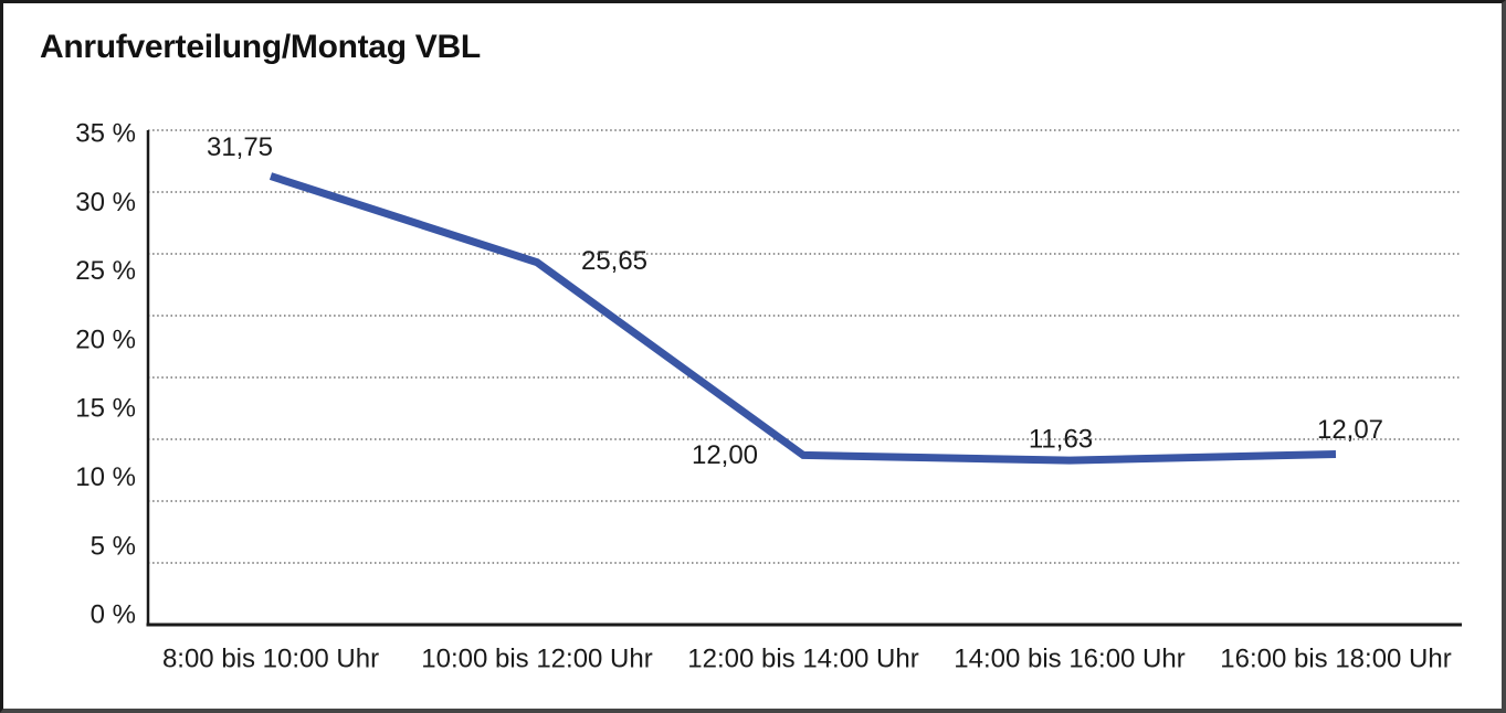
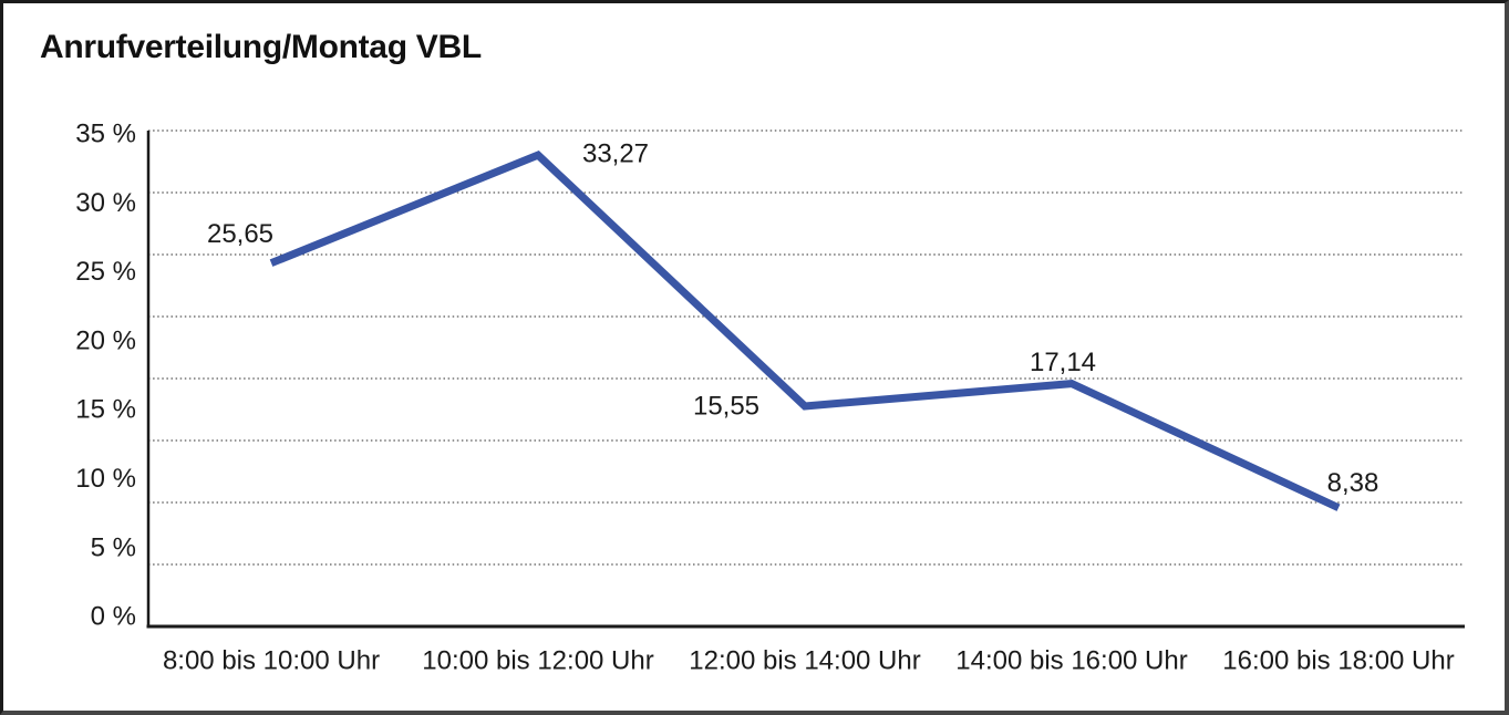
8:00 bis 10:00 Uhr: 31,75 -> 25,65
10:00 bis 12:00 Uhr: 25,65 -> 33,27
12:00 bis 14:00 Uhr: 12,00 -> 15,55
14:00 bis 16:00 Uhr: 11,63 -> 17,14
16:00 bis 18:00 Uhr: 12,07 -> 8,38
